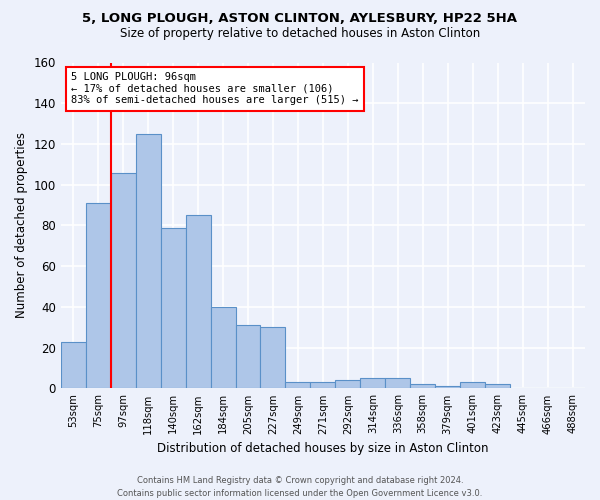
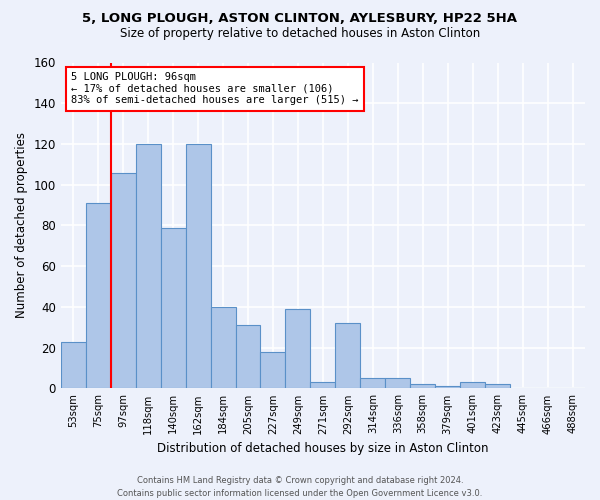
118sqm: 125 -> 120
162sqm: 85 -> 120
227sqm: 30 -> 18
249sqm: 3 -> 39
292sqm: 4 -> 32
